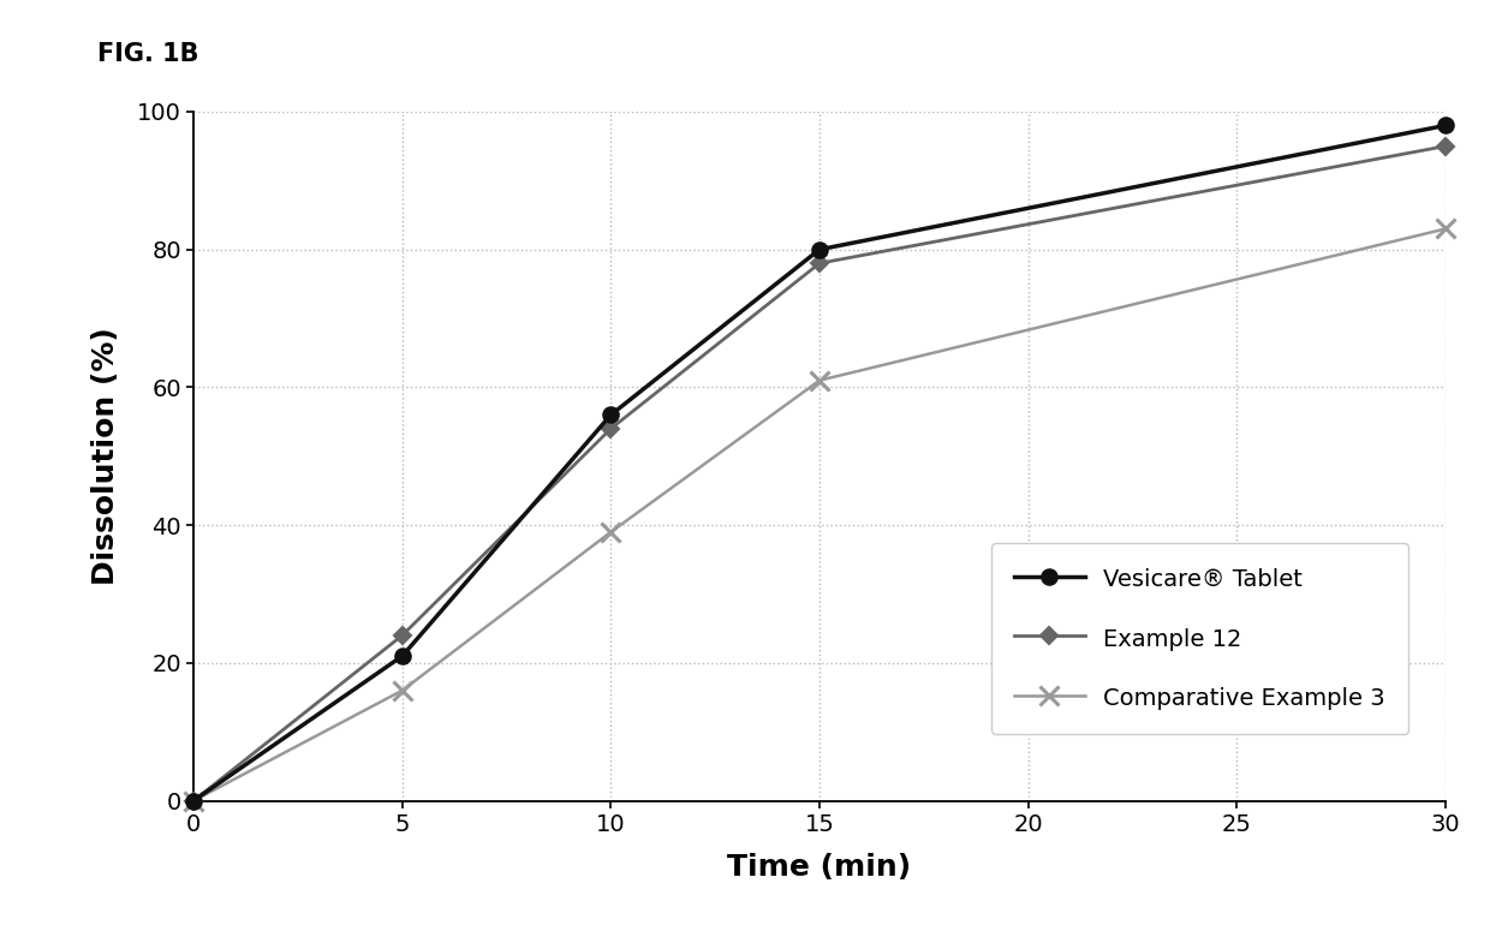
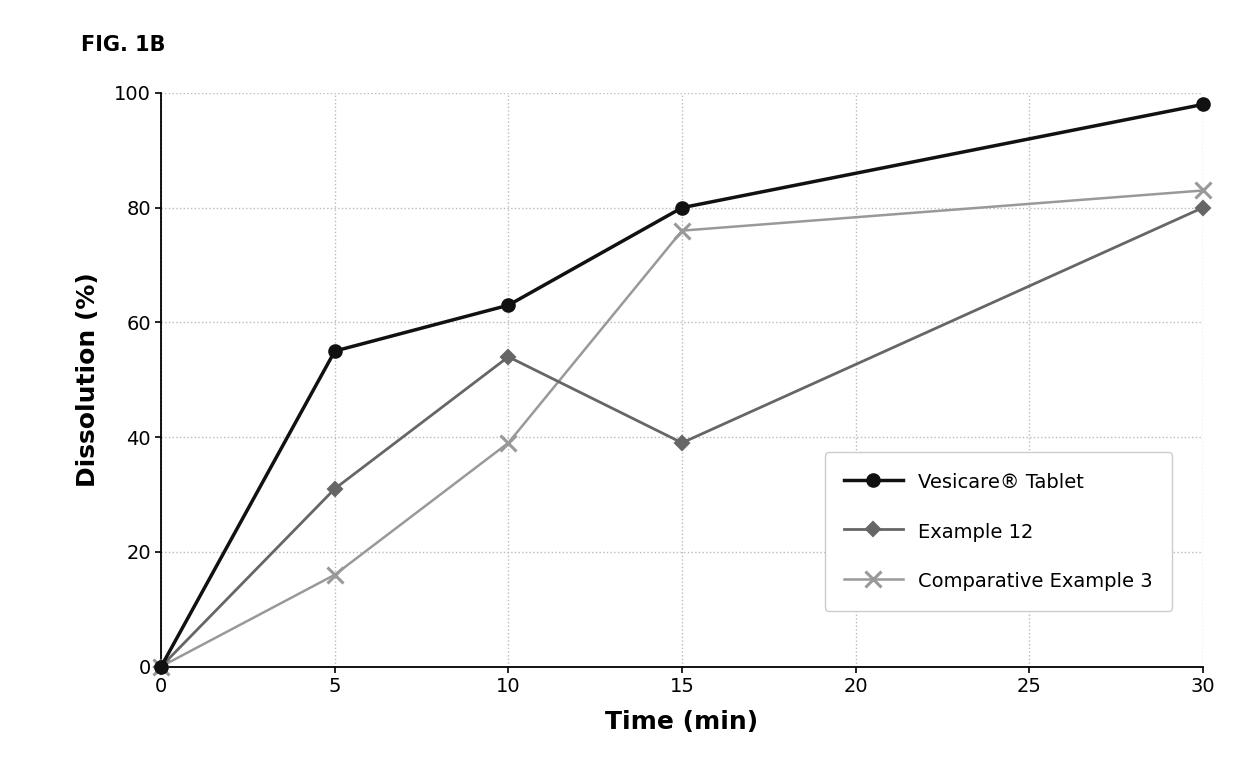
Vesicare® Tablet/5: 21 -> 55
Example 12/5: 24 -> 31
Vesicare® Tablet/10: 56 -> 63
Example 12/15: 78 -> 39
Comparative Example 3/15: 61 -> 76
Example 12/30: 95 -> 80
